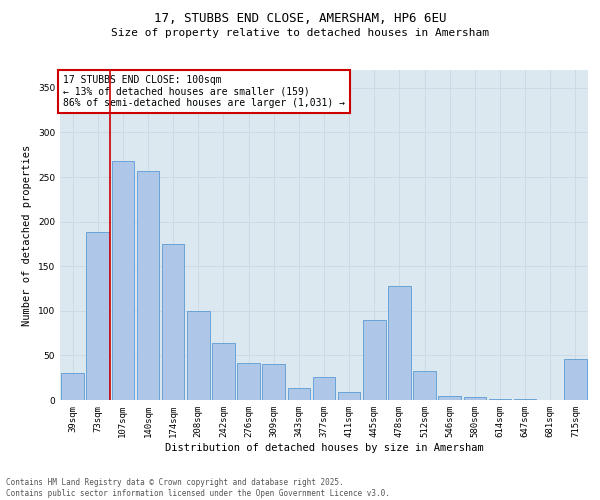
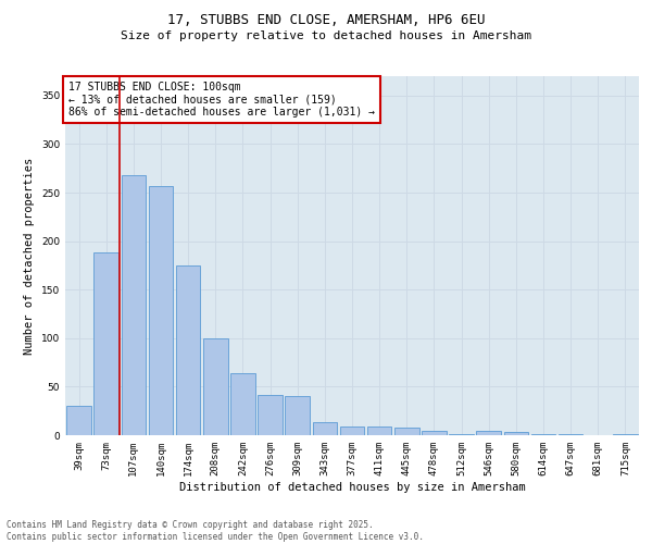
377sqm: 26 -> 9
445sqm: 90 -> 8
478sqm: 128 -> 4
512sqm: 32 -> 1
715sqm: 46 -> 1
